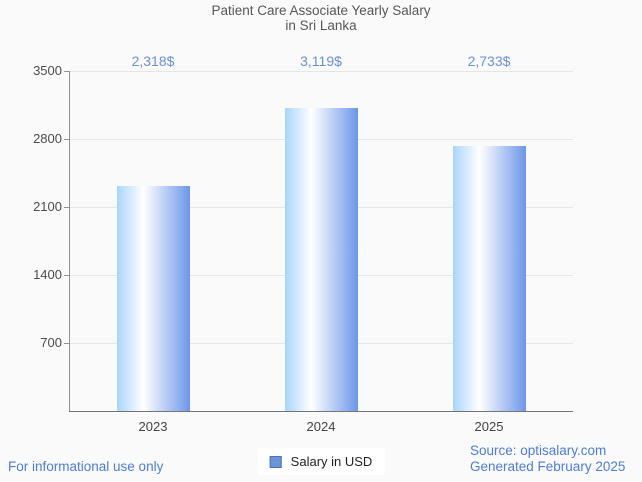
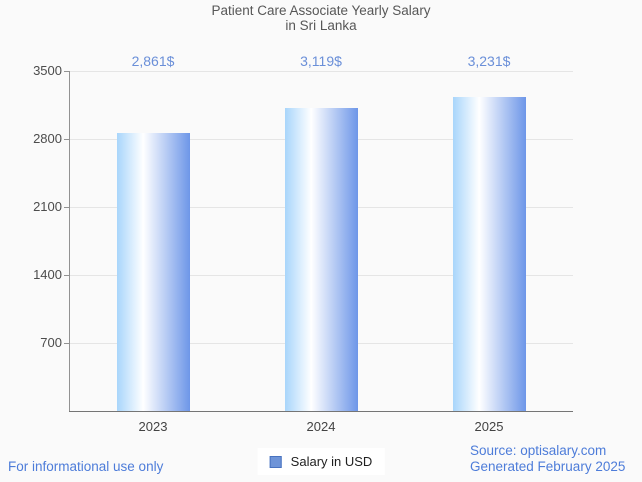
2023: 2,318 -> 2,861
2025: 2,733 -> 3,231
